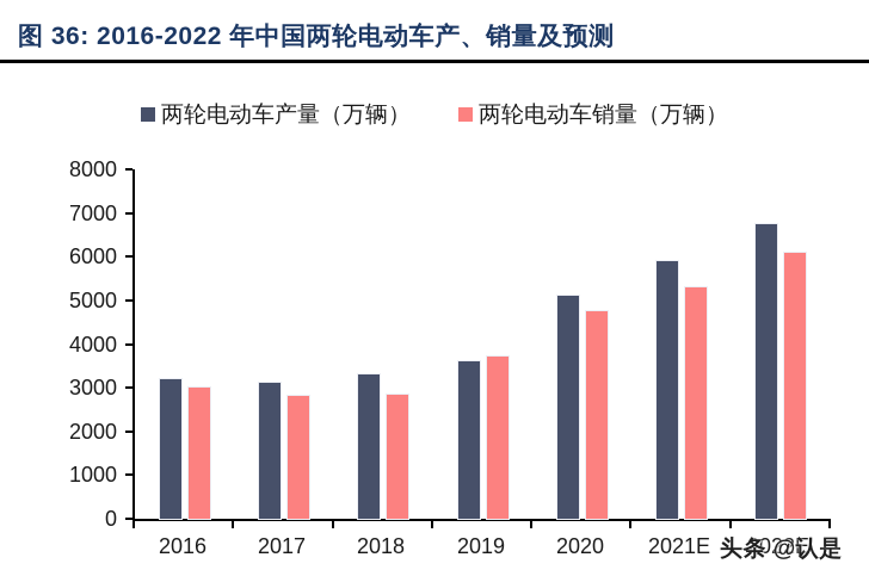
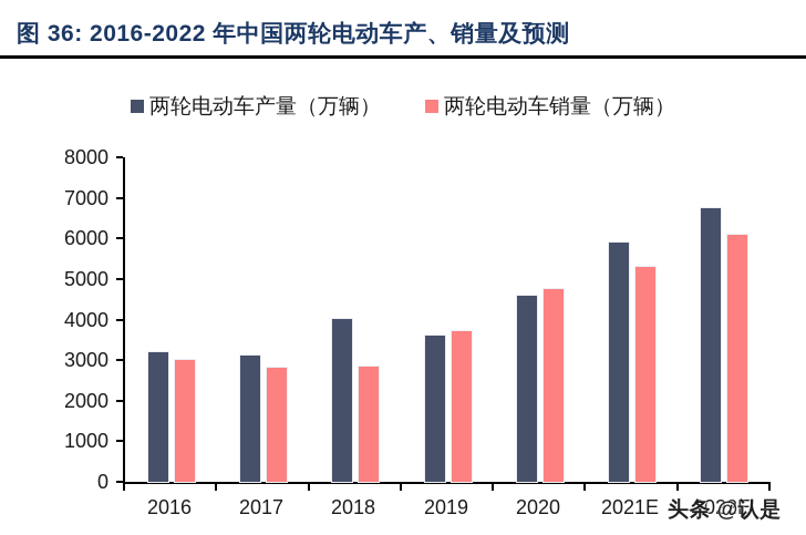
两轮电动车产量（万辆）/2018: 3300 -> 4000
两轮电动车产量（万辆）/2020: 5100 -> 4600
